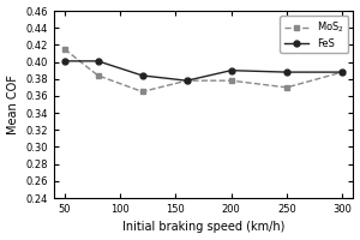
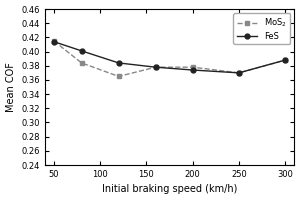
FeS/50: 0.401 -> 0.414
FeS/200: 0.390 -> 0.374
FeS/250: 0.388 -> 0.370
